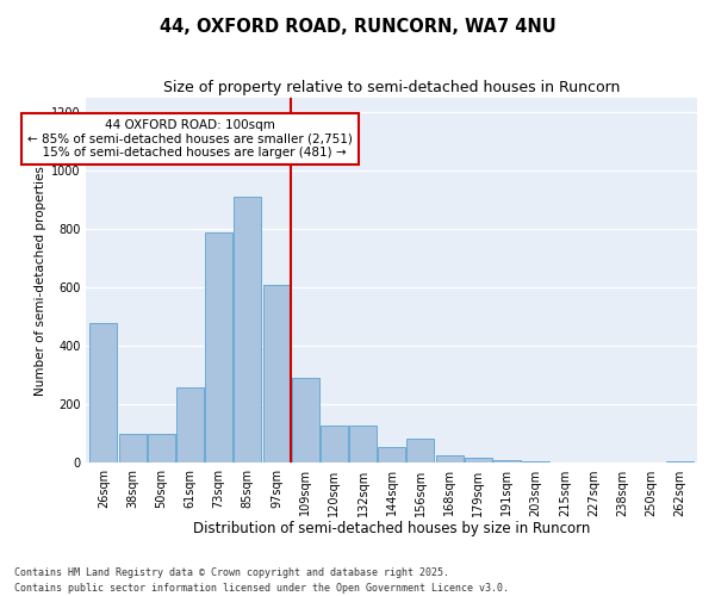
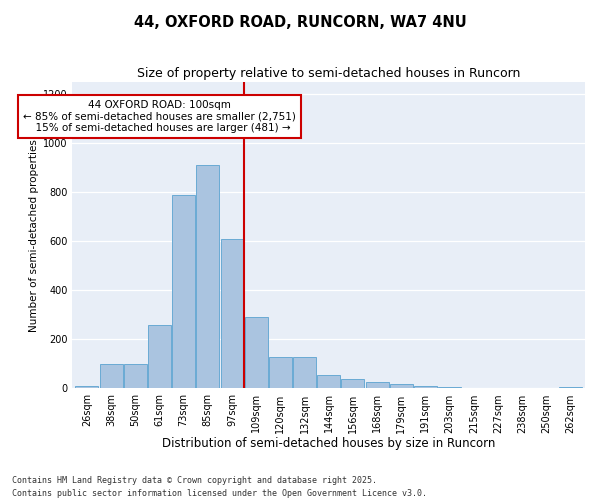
26sqm: 480 -> 10
156sqm: 85 -> 40
